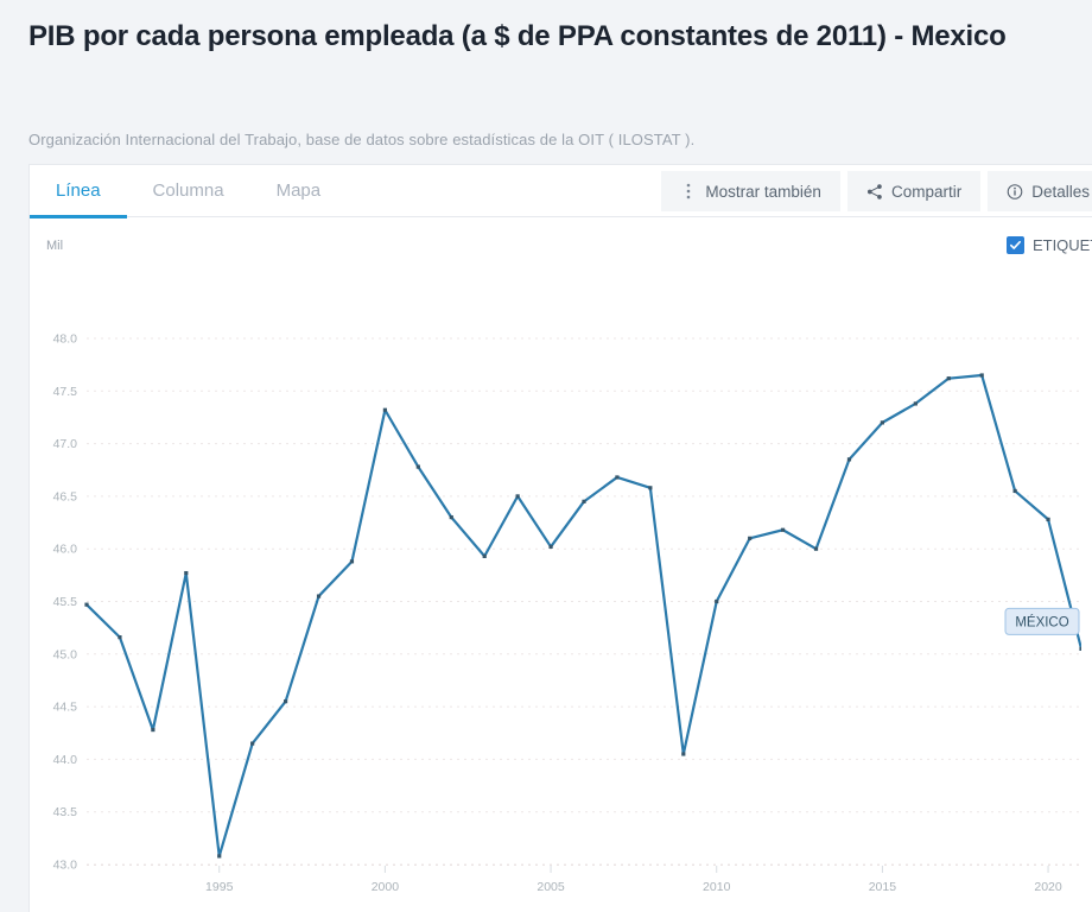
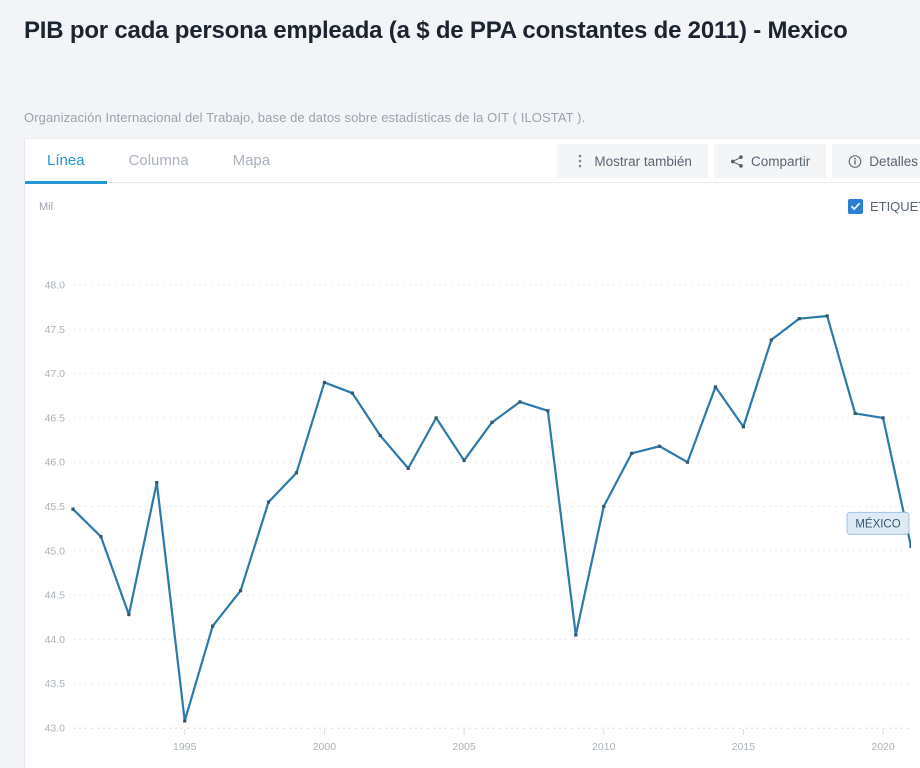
2000: 47.3 -> 46.9
2015: 47.2 -> 46.4
2020: 46.3 -> 46.5
